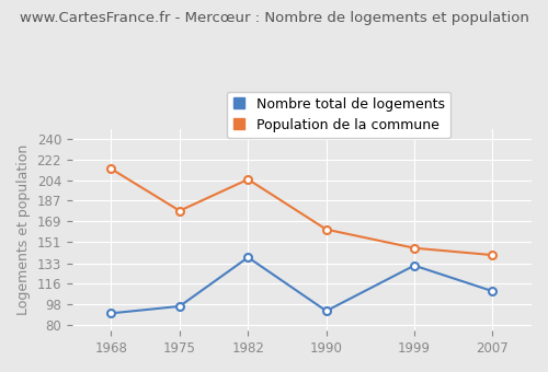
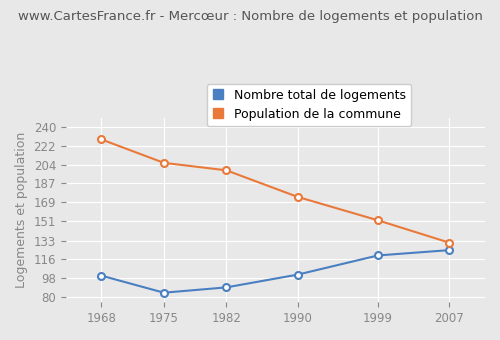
Nombre total de logements/1968: 90 -> 100
Population de la commune/1968: 214 -> 228
Nombre total de logements/1975: 96 -> 84
Population de la commune/1975: 178 -> 206
Nombre total de logements/1982: 138 -> 89
Population de la commune/1982: 205 -> 199
Nombre total de logements/1990: 92 -> 101
Population de la commune/1990: 162 -> 174
Nombre total de logements/1999: 131 -> 119
Population de la commune/1999: 146 -> 152
Nombre total de logements/2007: 109 -> 124
Population de la commune/2007: 140 -> 131
